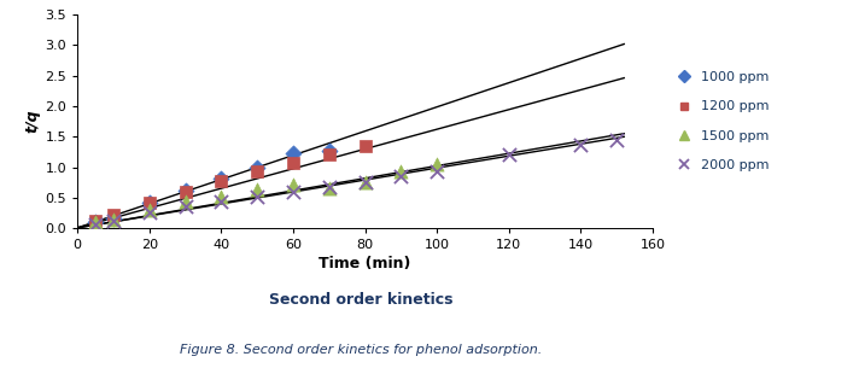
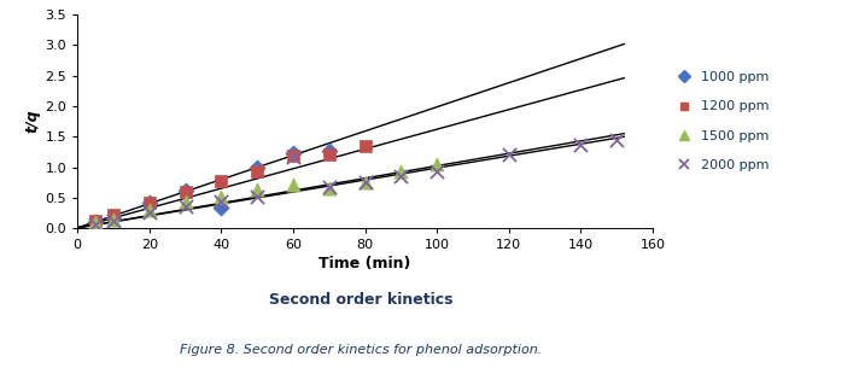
1000 ppm/40: 0.82 -> 0.34
1200 ppm/60: 1.07 -> 1.18
2000 ppm/60: 0.60 -> 1.16
